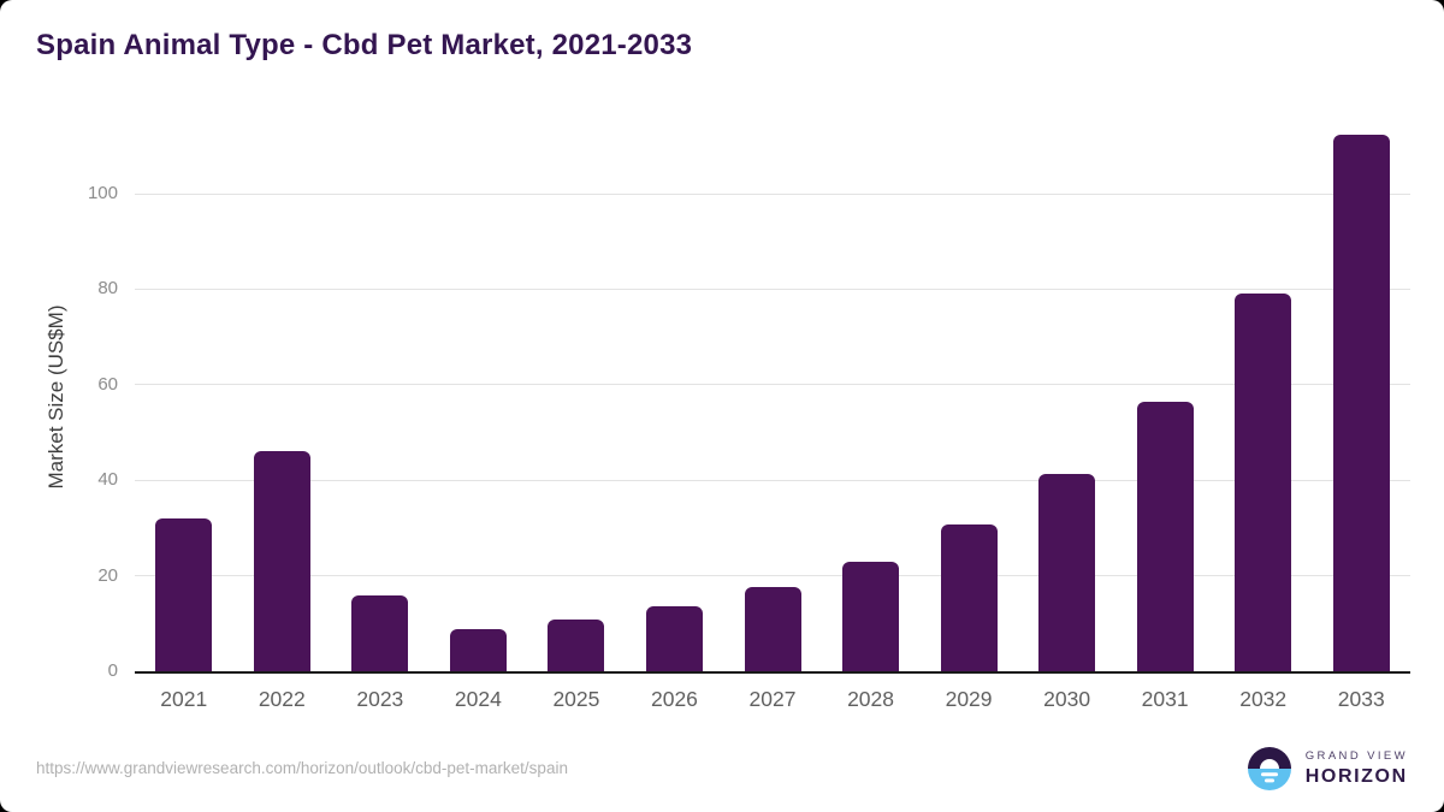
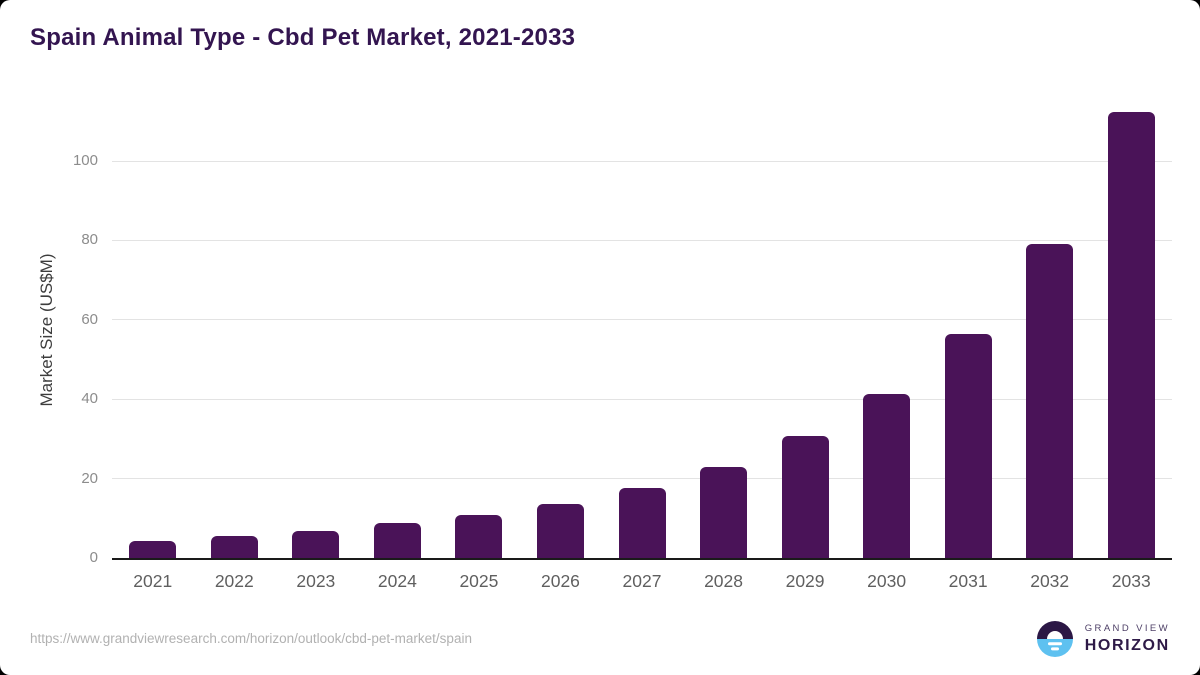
2021: 32 -> 4
2022: 46 -> 6
2023: 16 -> 7
